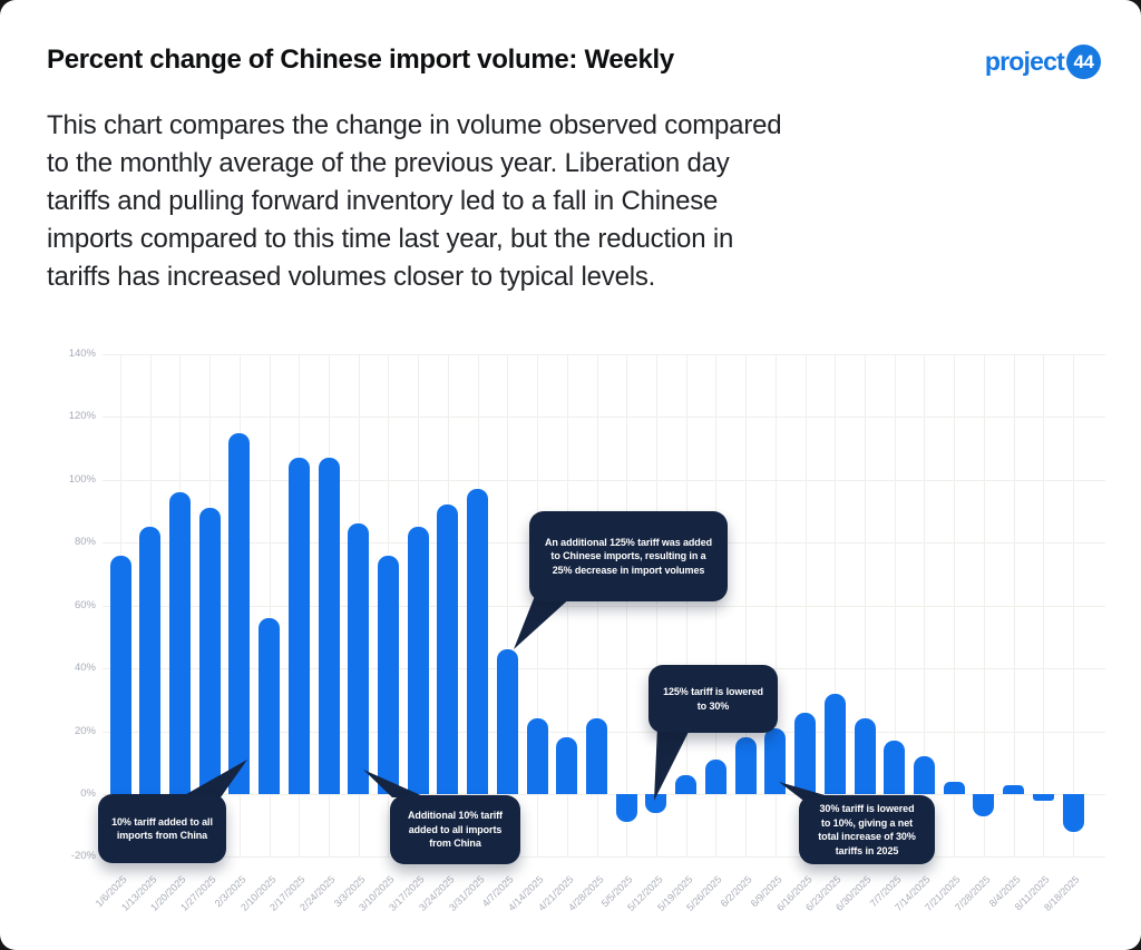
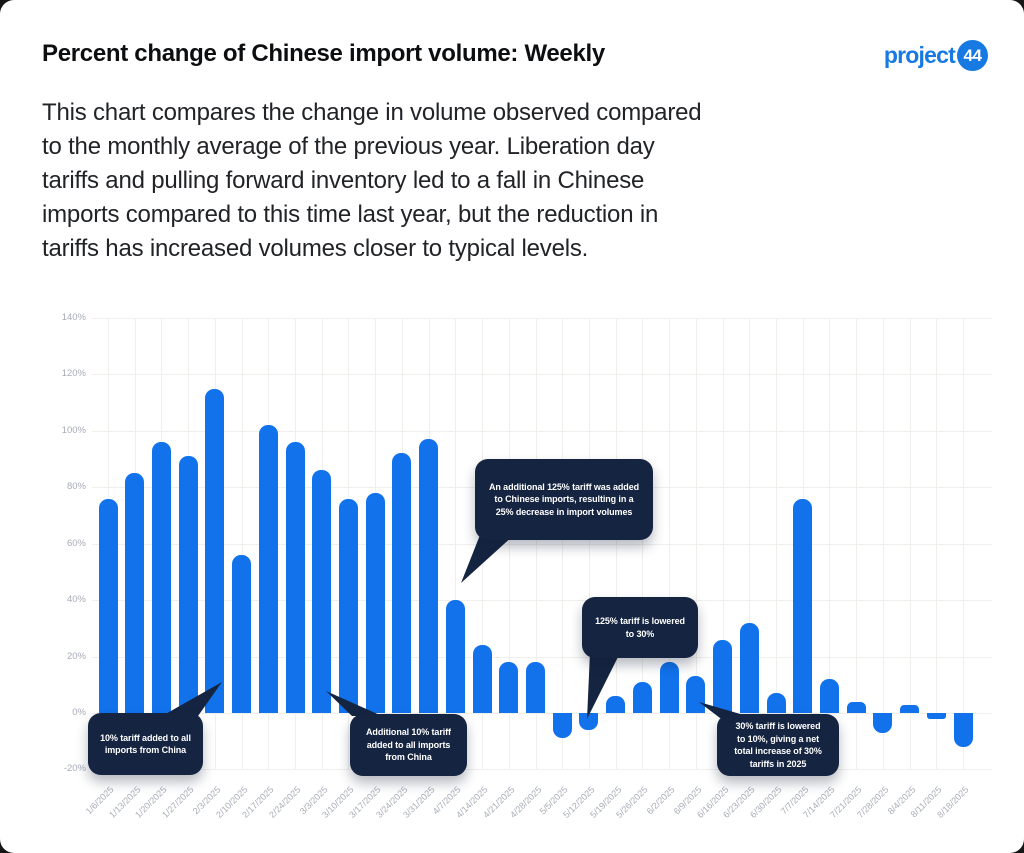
2/17/2025: 107% -> 102%
2/24/2025: 107% -> 96%
3/17/2025: 85% -> 78%
4/7/2025: 46% -> 40%
4/28/2025: 24% -> 18%
6/9/2025: 21% -> 13%
6/30/2025: 24% -> 7%
7/7/2025: 17% -> 76%
